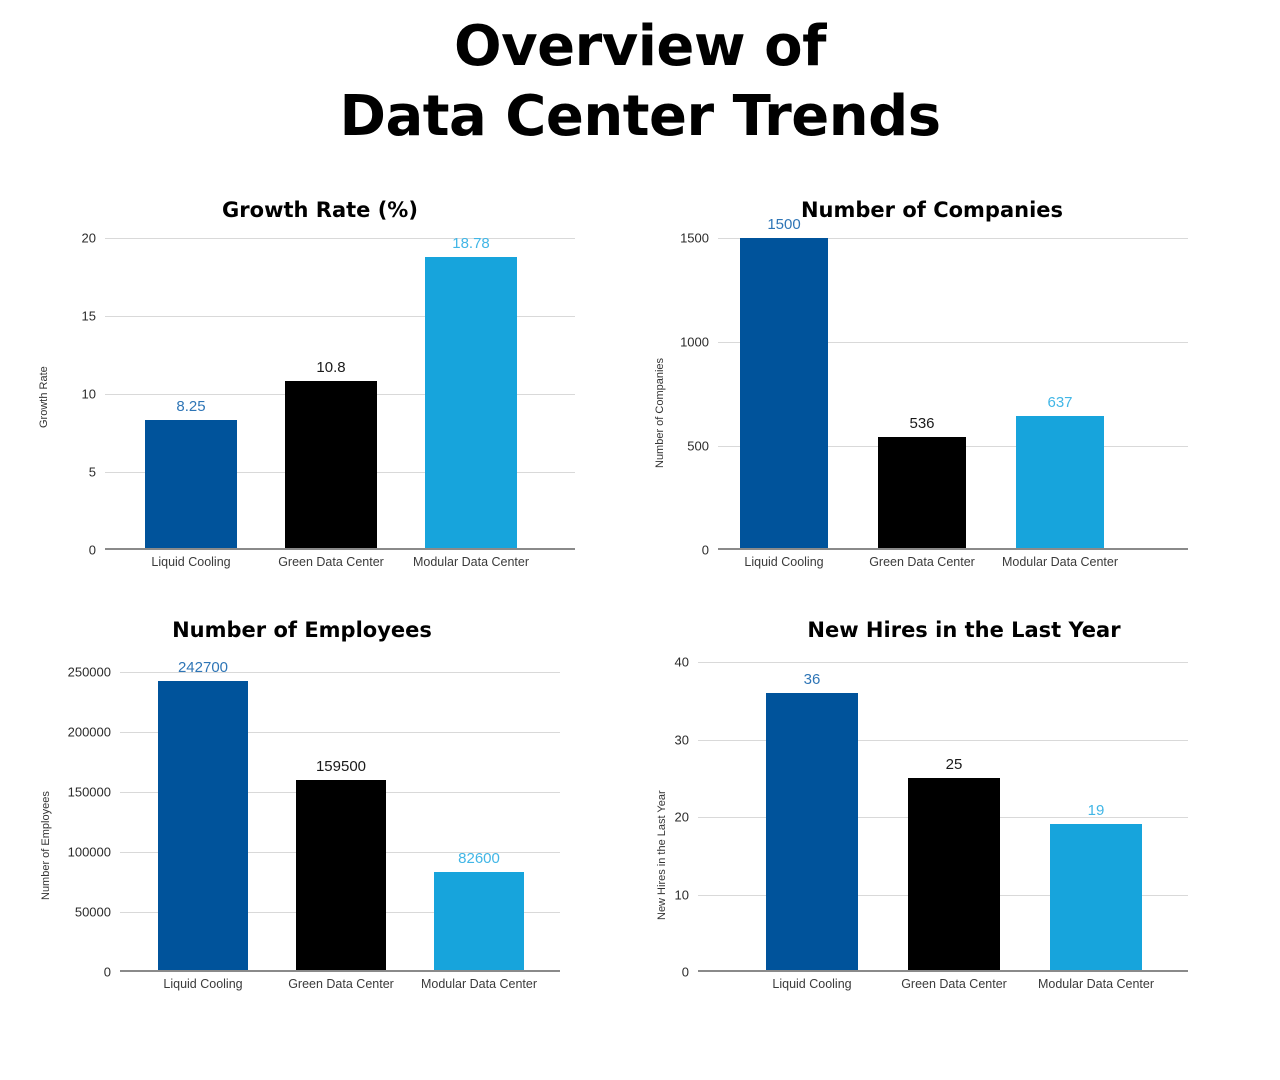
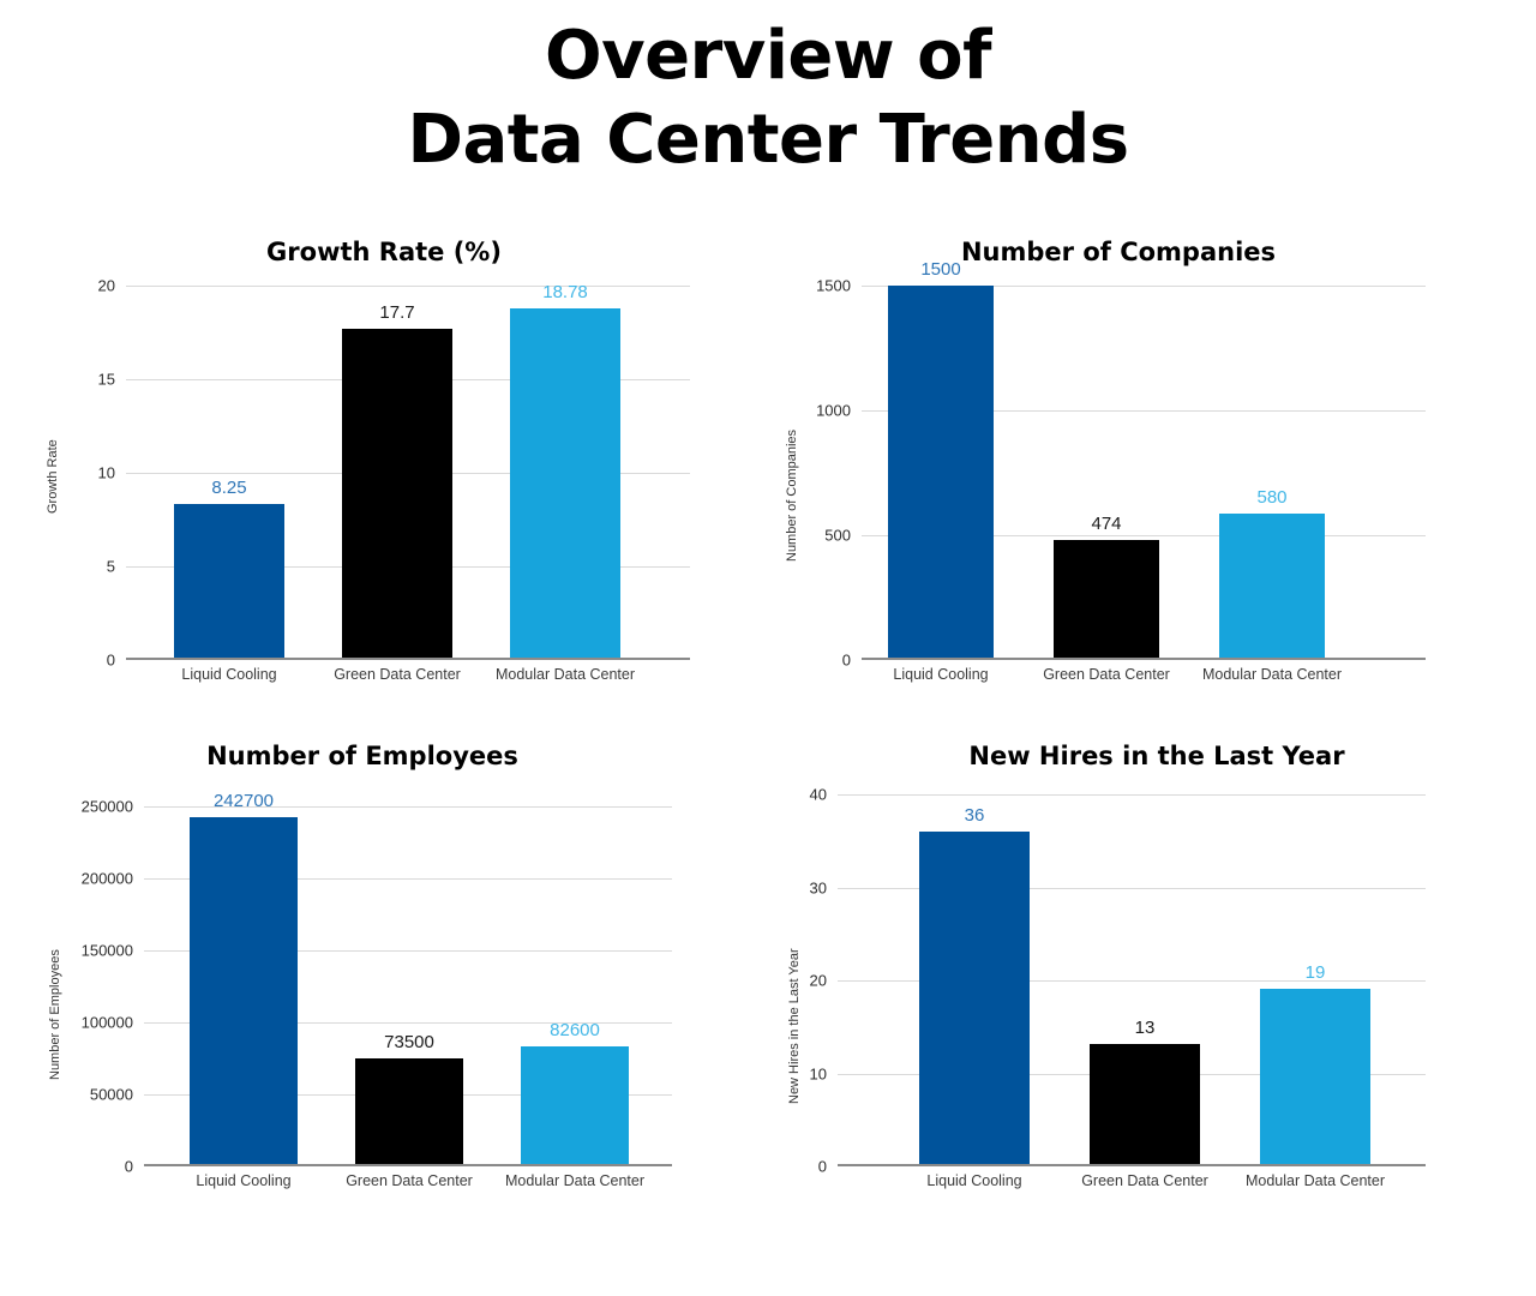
Growth Rate (%)/Green Data Center: 10.8 -> 17.7
Number of Companies/Green Data Center: 536 -> 474
Number of Companies/Modular Data Center: 637 -> 580
Number of Employees/Green Data Center: 159500 -> 73500
New Hires in the Last Year/Green Data Center: 25 -> 13
